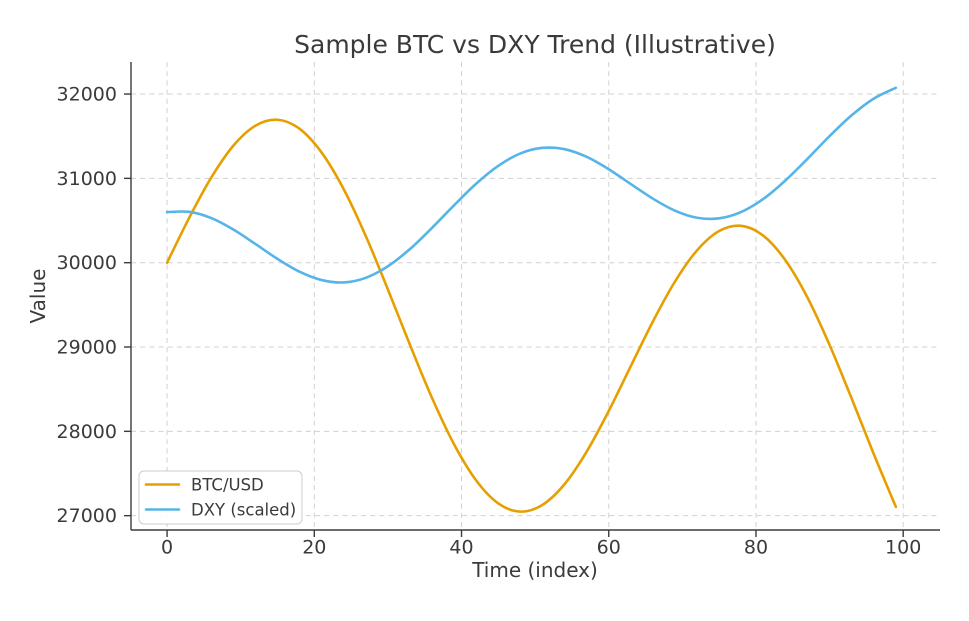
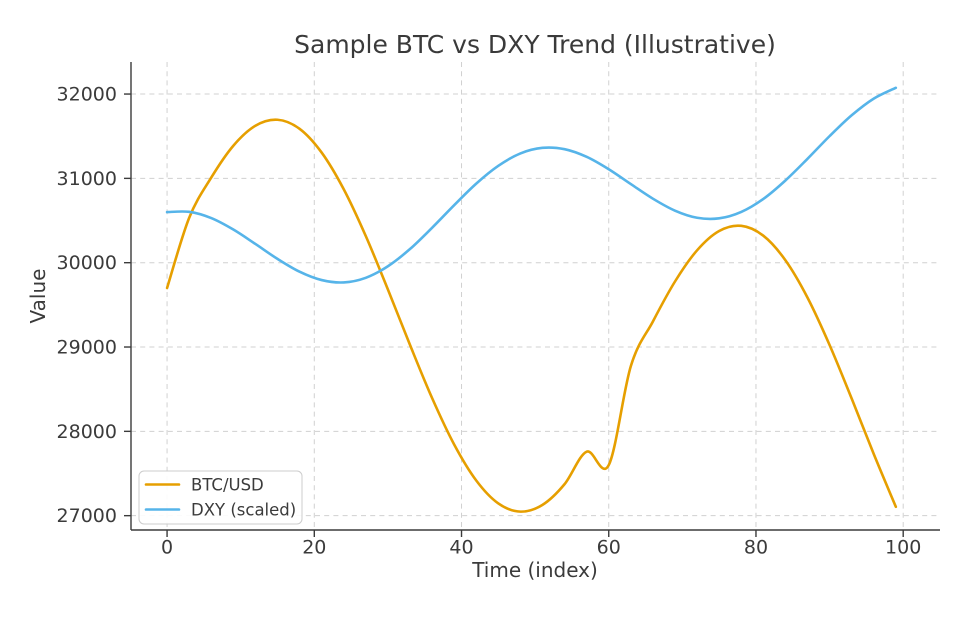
BTC/USD/0: 30000 -> 29700
BTC/USD/60: 28200 -> 27600
